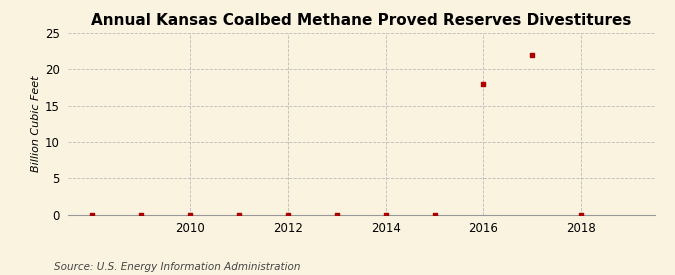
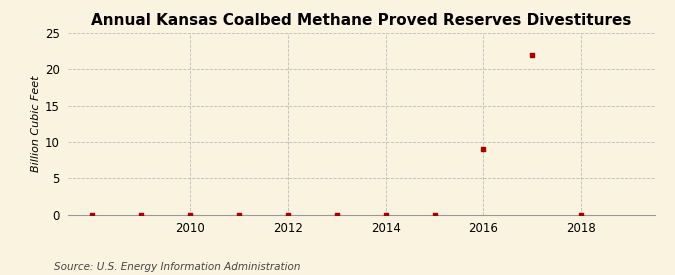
2016: 18 -> 9
